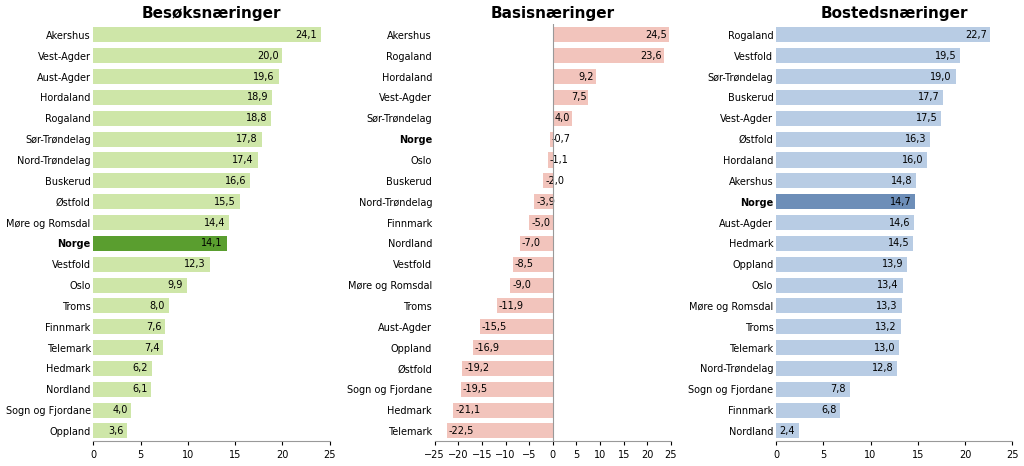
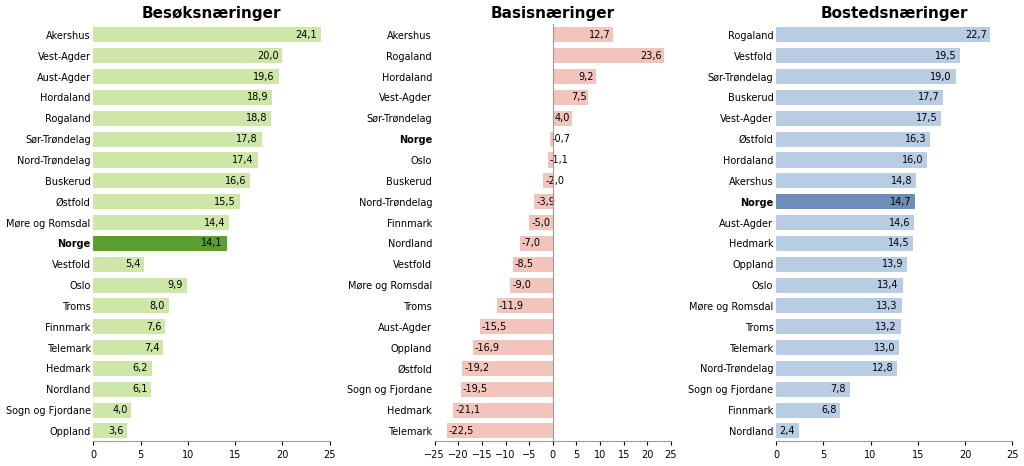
Besøksnæringer/Vestfold: 12,3 -> 5,4
Basisnæringer/Akershus: 24,5 -> 12,7
